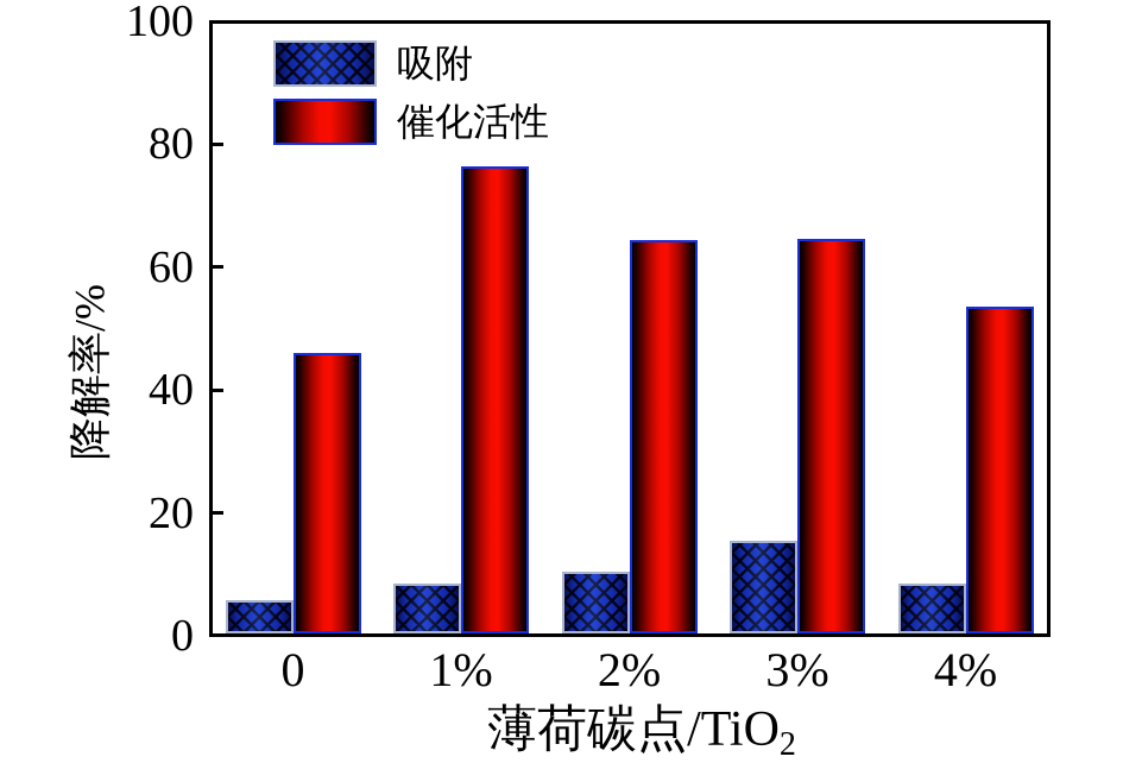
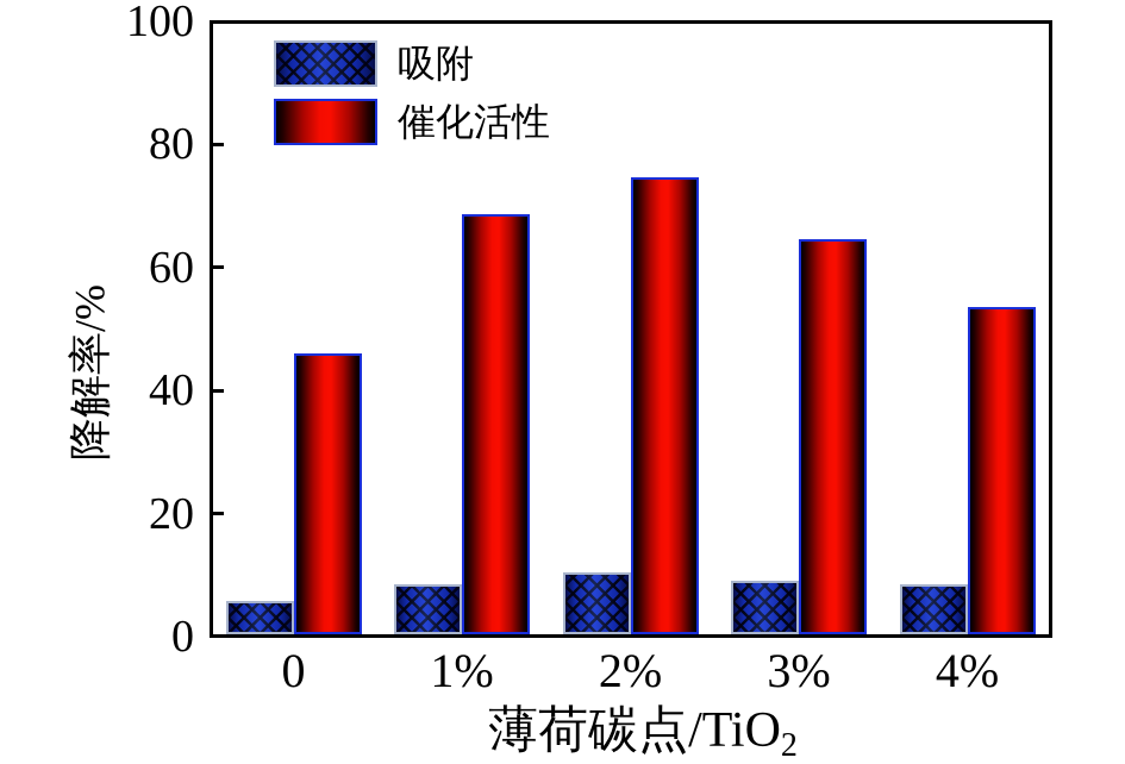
催化活性/1%: 76 -> 68
催化活性/2%: 64 -> 74
吸附/3%: 15 -> 9
